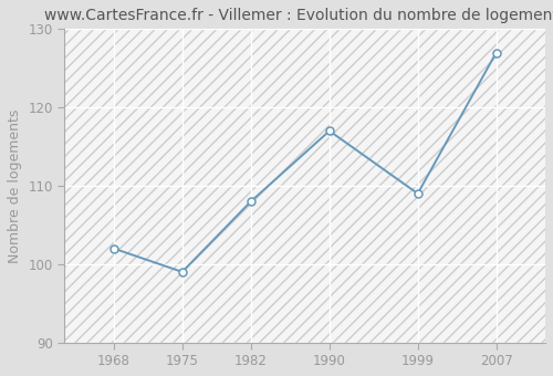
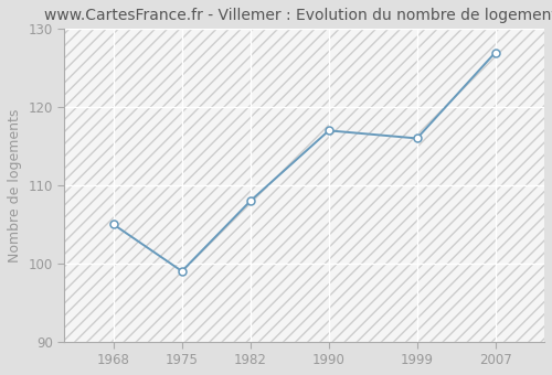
1968: 102 -> 105
1999: 109 -> 116
